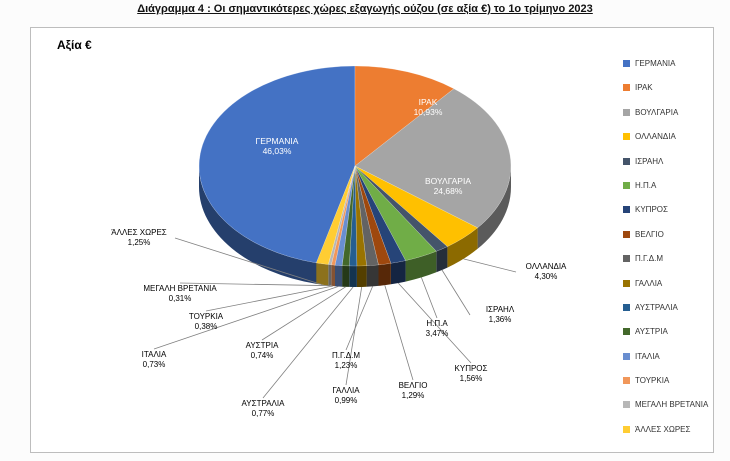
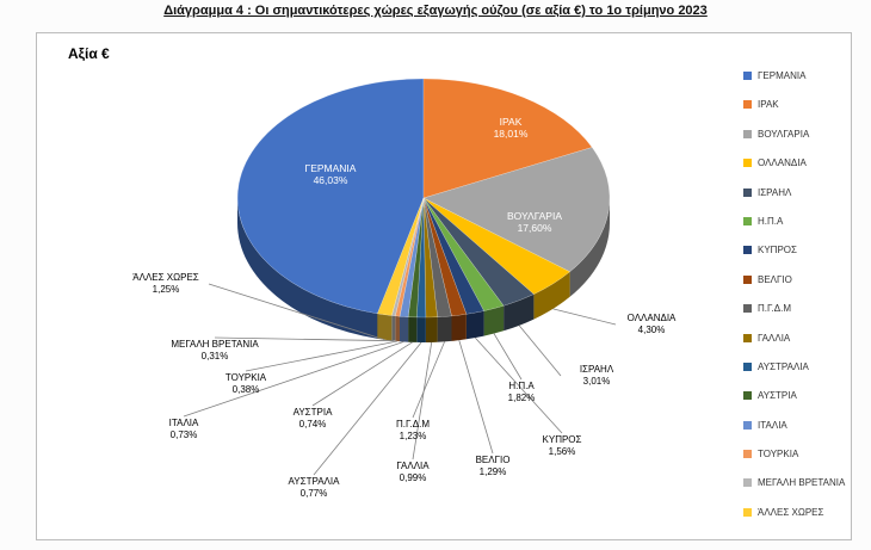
ΙΡΑΚ: 10,93% -> 18,01%
ΒΟΥΛΓΑΡΙΑ: 24,68% -> 17,60%
ΙΣΡΑΗΛ: 1,36% -> 3,01%
Η.Π.Α: 3,47% -> 1,82%
